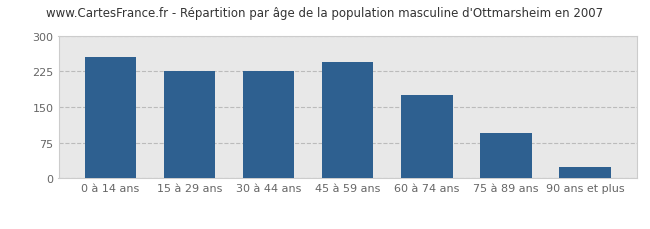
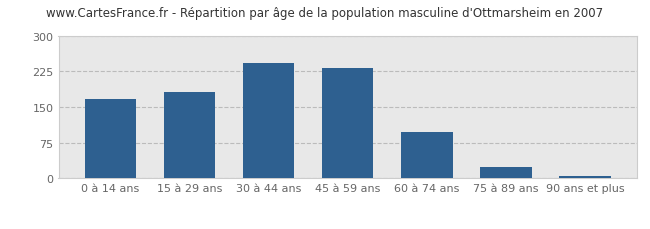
0 à 14 ans: 255 -> 168
15 à 29 ans: 225 -> 182
30 à 44 ans: 225 -> 242
45 à 59 ans: 245 -> 232
60 à 74 ans: 175 -> 98
75 à 89 ans: 95 -> 25
90 ans et plus: 25 -> 4
